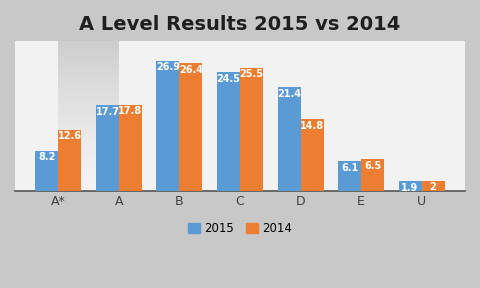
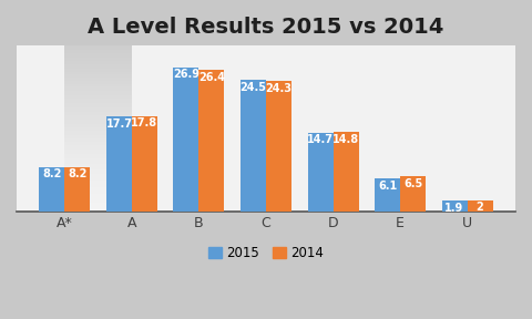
2014/A*: 12.6 -> 8.2
2014/C: 25.5 -> 24.3
2015/D: 21.4 -> 14.7
